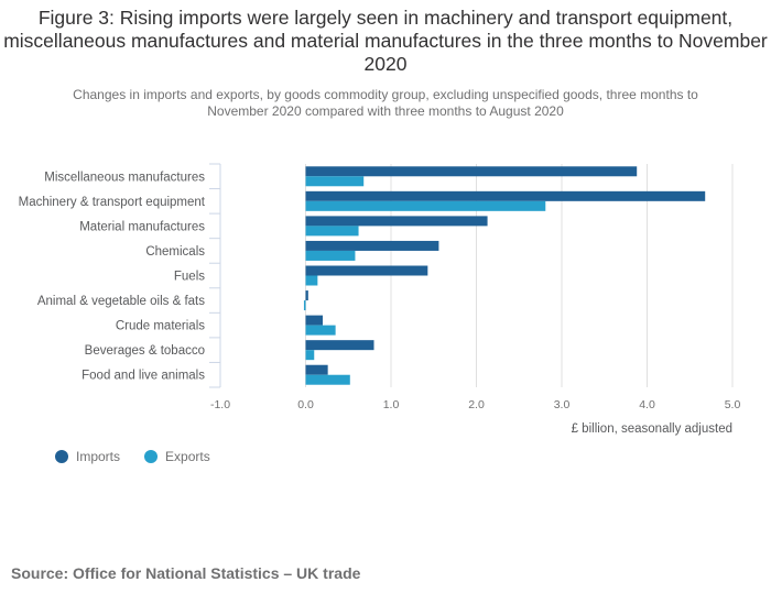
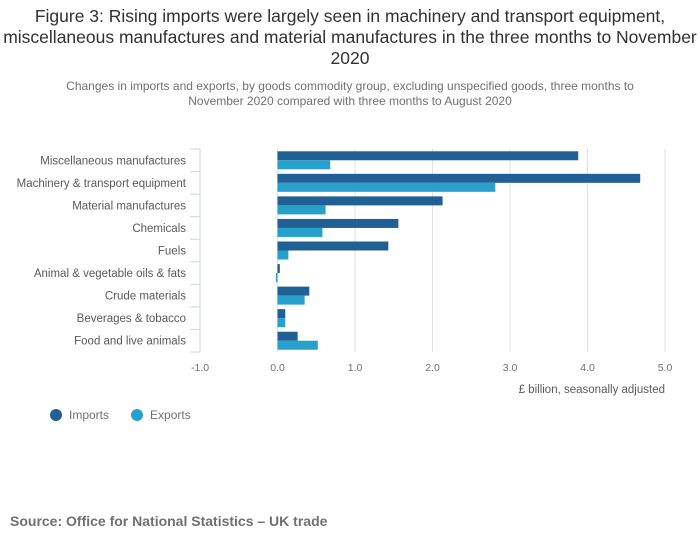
Imports/Crude materials: 0.2 -> 0.4
Imports/Beverages & tobacco: 0.8 -> 0.1
